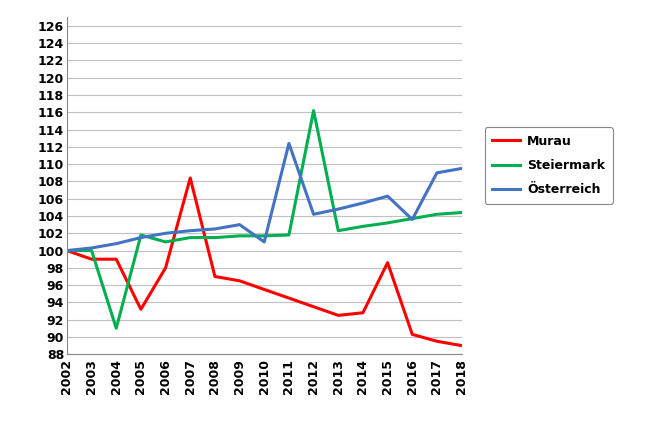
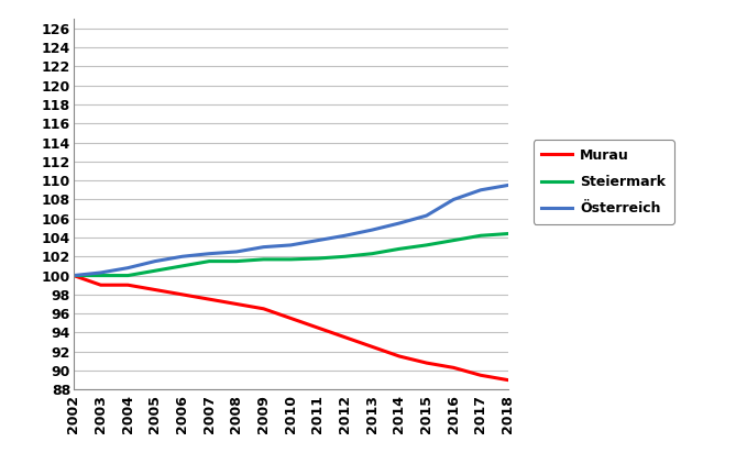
Steiermark/2004: 91.0 -> 100.0
Murau/2005: 93.2 -> 98.5
Steiermark/2005: 101.8 -> 100.5
Murau/2007: 108.4 -> 97.5
Österreich/2010: 101.0 -> 103.2
Österreich/2011: 112.4 -> 103.7
Steiermark/2012: 116.2 -> 102.0
Murau/2014: 92.8 -> 91.5
Murau/2015: 98.6 -> 90.8
Österreich/2016: 103.6 -> 108.0
